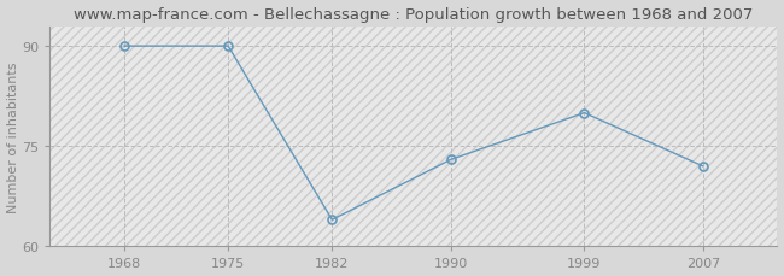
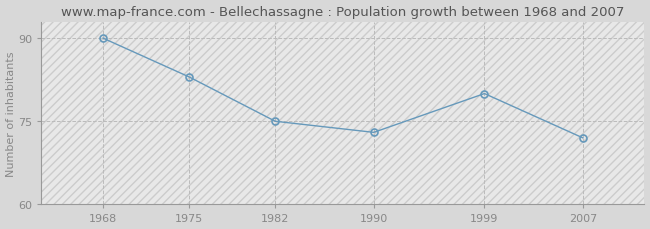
1975: 90 -> 83
1982: 64 -> 75
